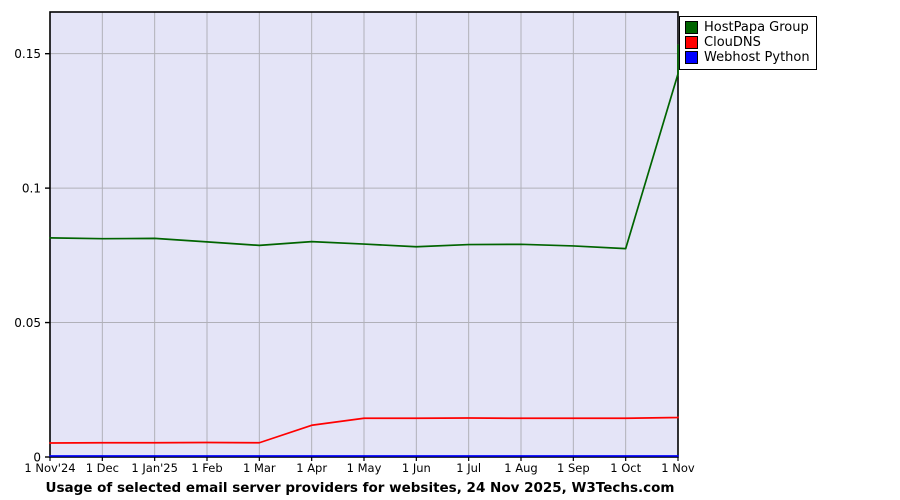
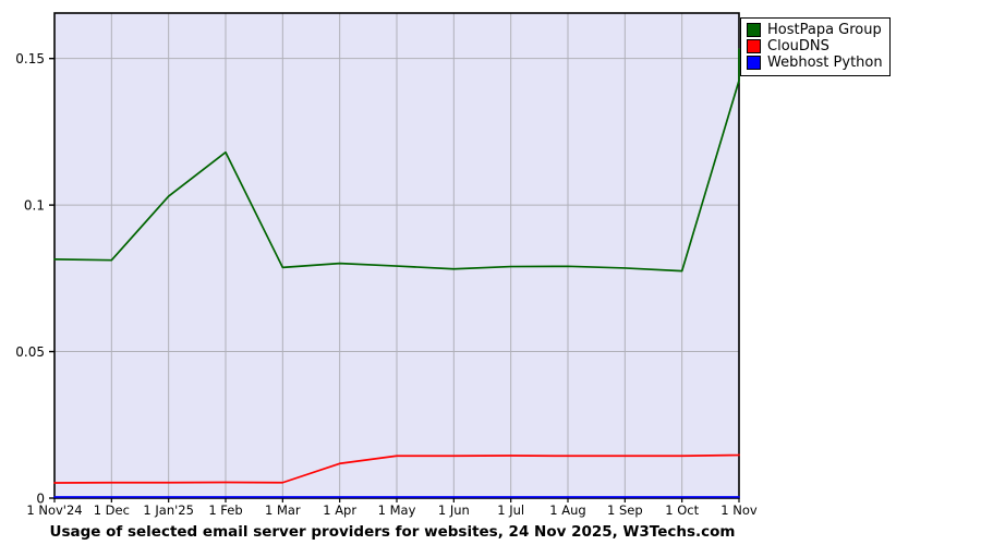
HostPapa Group/1 Jan'25: 0.081 -> 0.103
HostPapa Group/1 Feb: 0.080 -> 0.118
